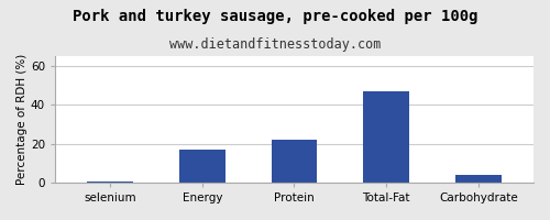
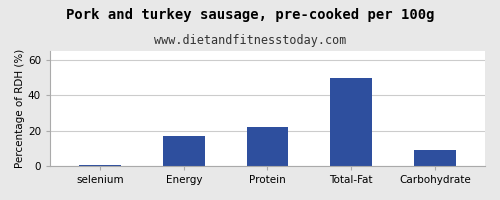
Total-Fat: 47 -> 50
Carbohydrate: 4 -> 9
